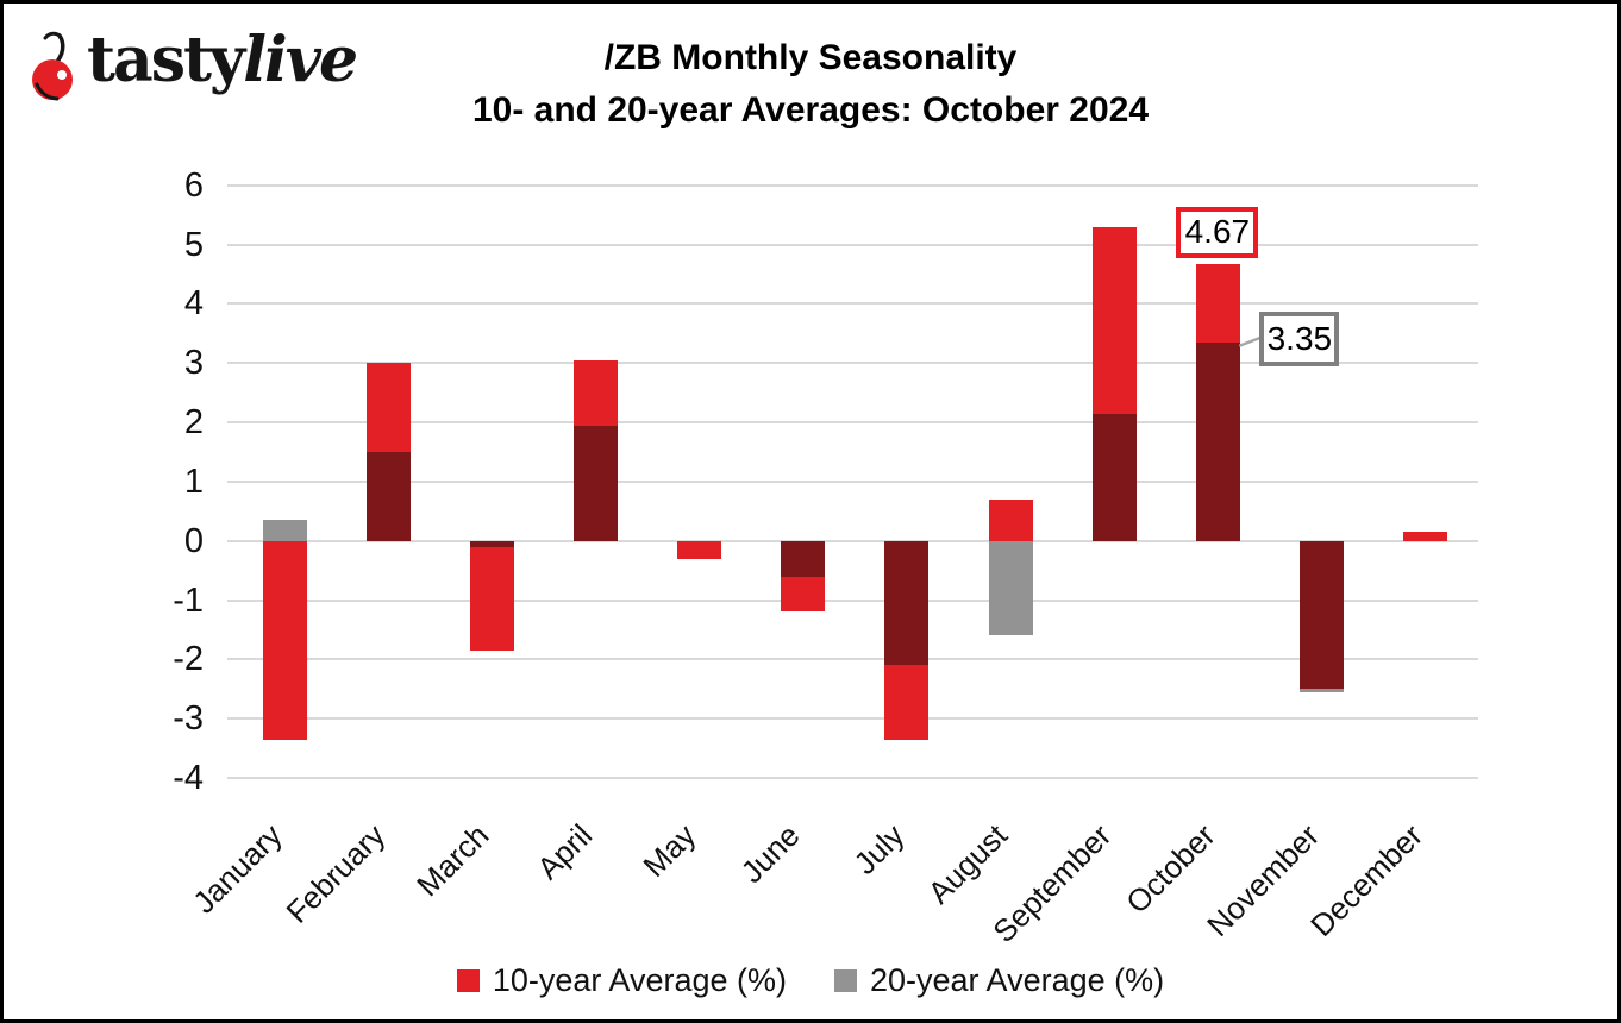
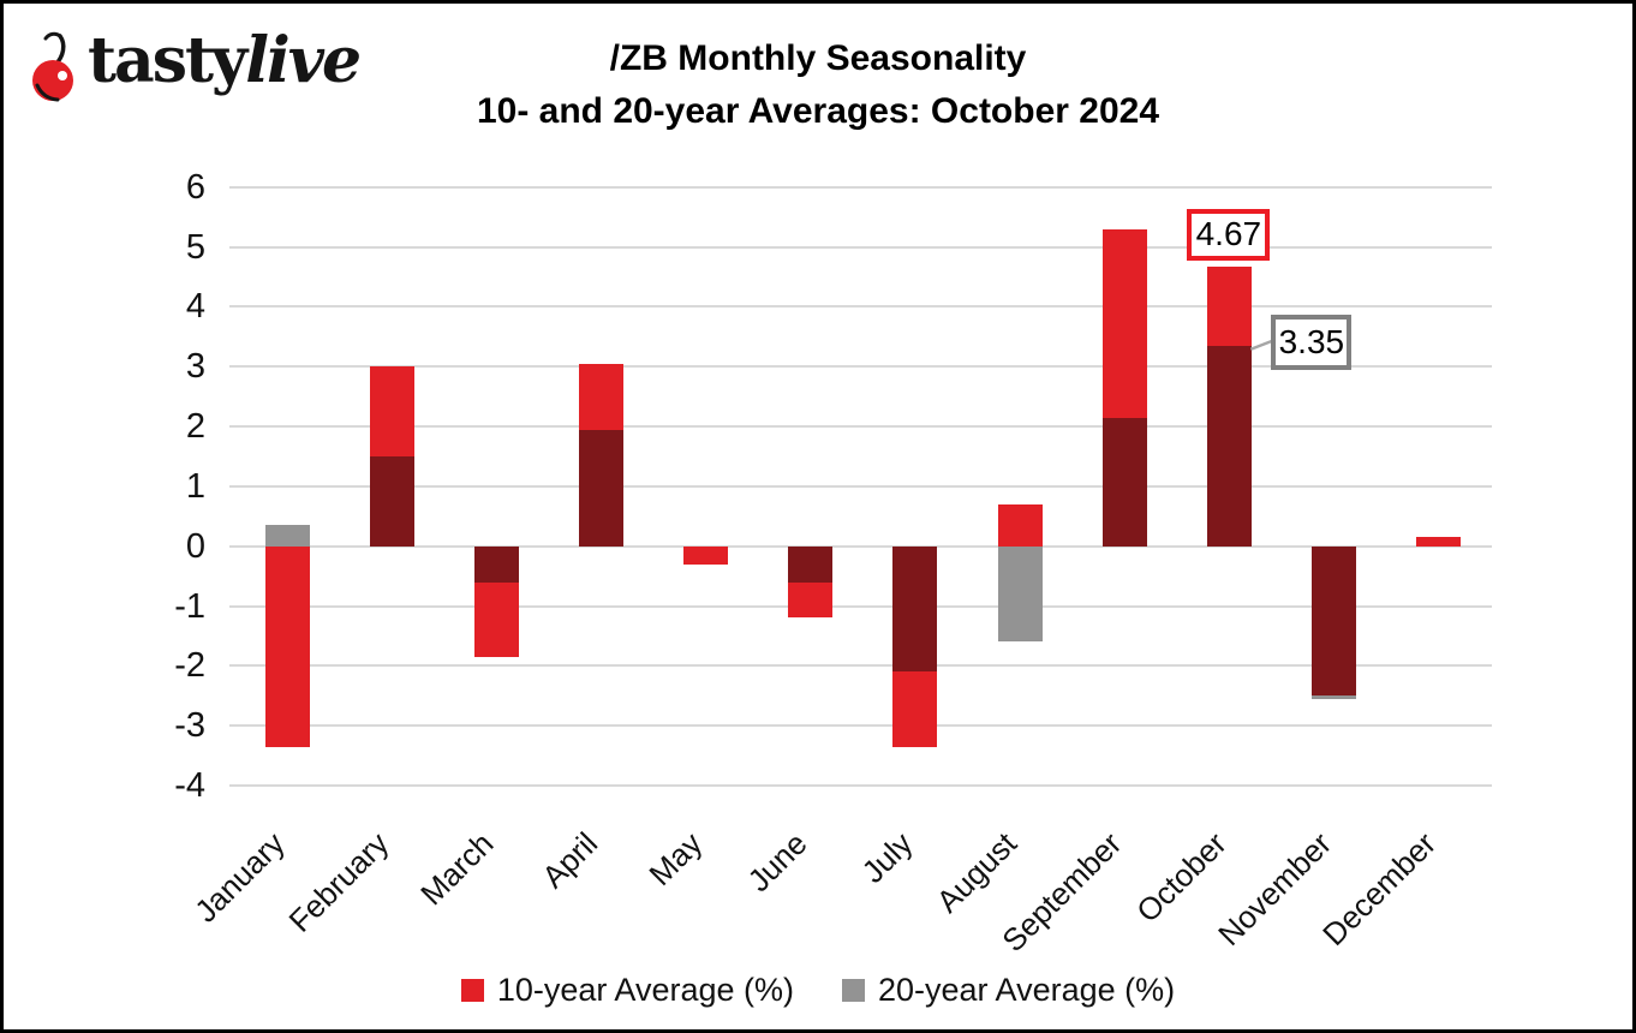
20-year Average (%)/March: -0.1 -> -0.6
